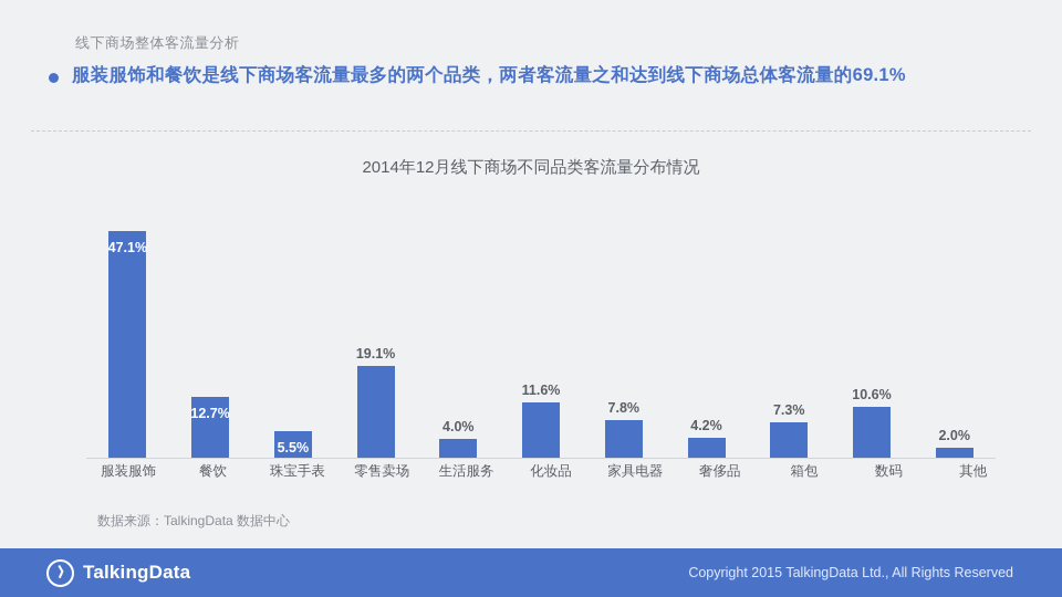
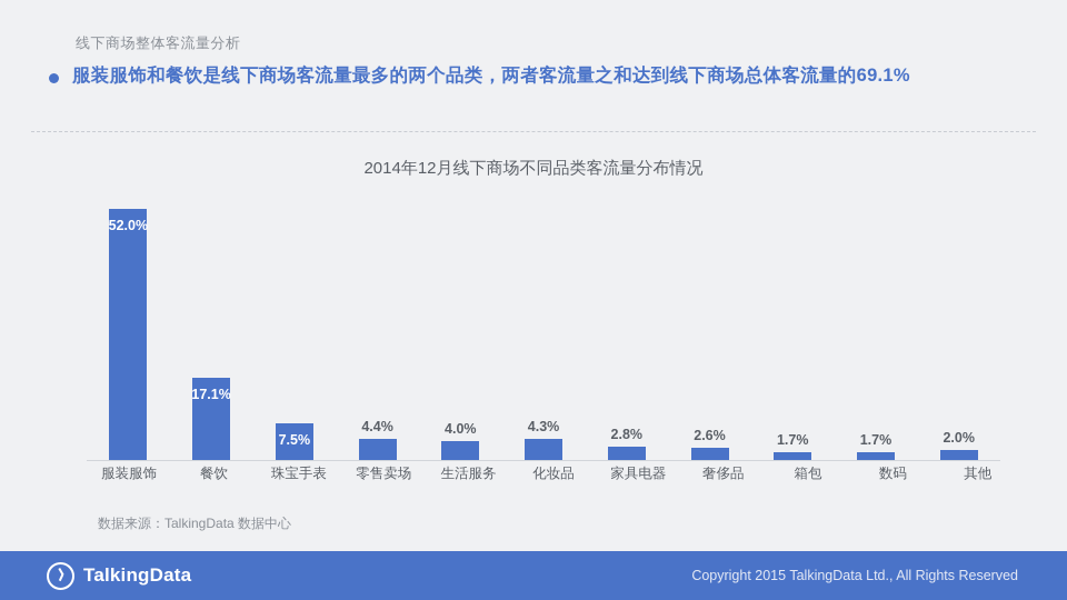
服装服饰: 47.1% -> 52.0%
餐饮: 12.7% -> 17.1%
珠宝手表: 5.5% -> 7.5%
零售卖场: 19.1% -> 4.4%
化妆品: 11.6% -> 4.3%
家具电器: 7.8% -> 2.8%
奢侈品: 4.2% -> 2.6%
箱包: 7.3% -> 1.7%
数码: 10.6% -> 1.7%
